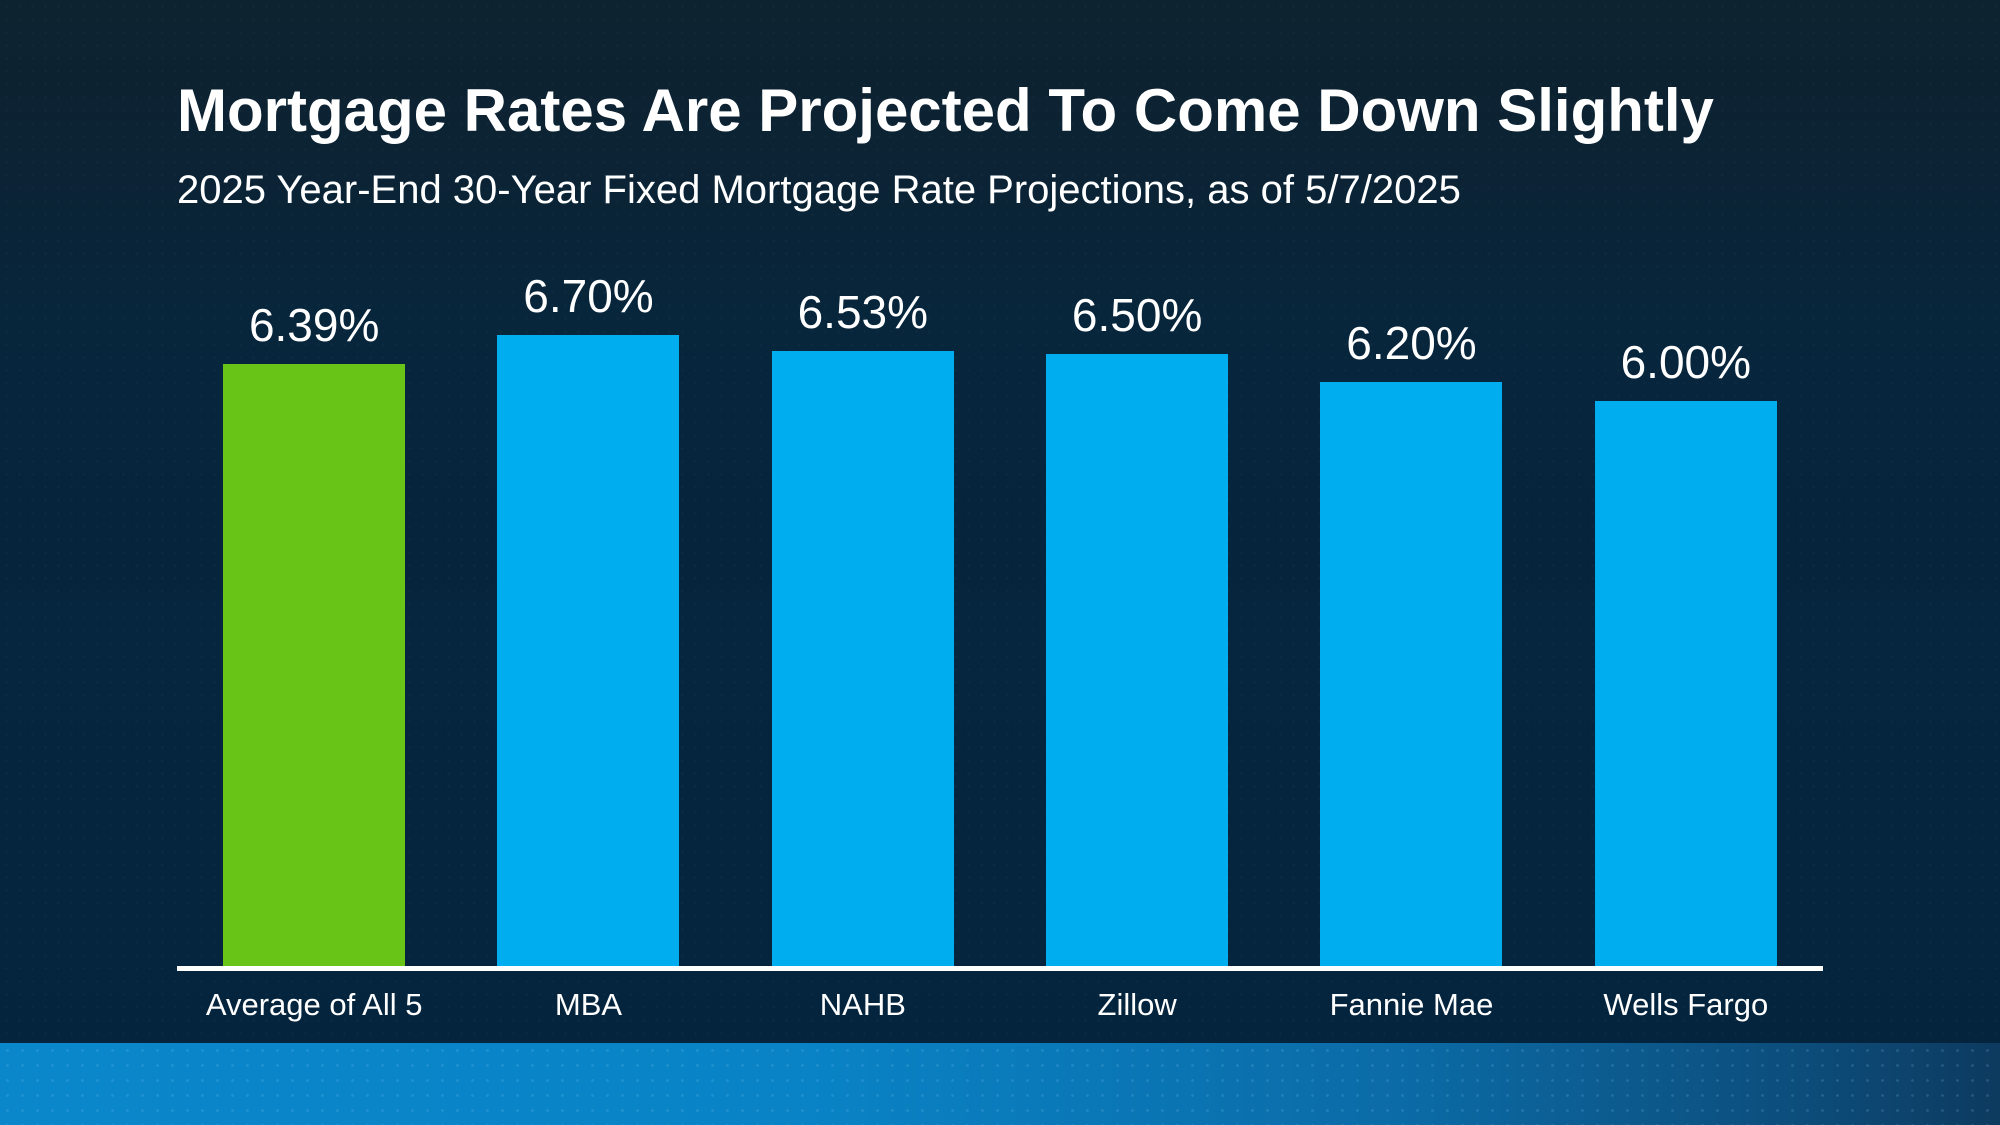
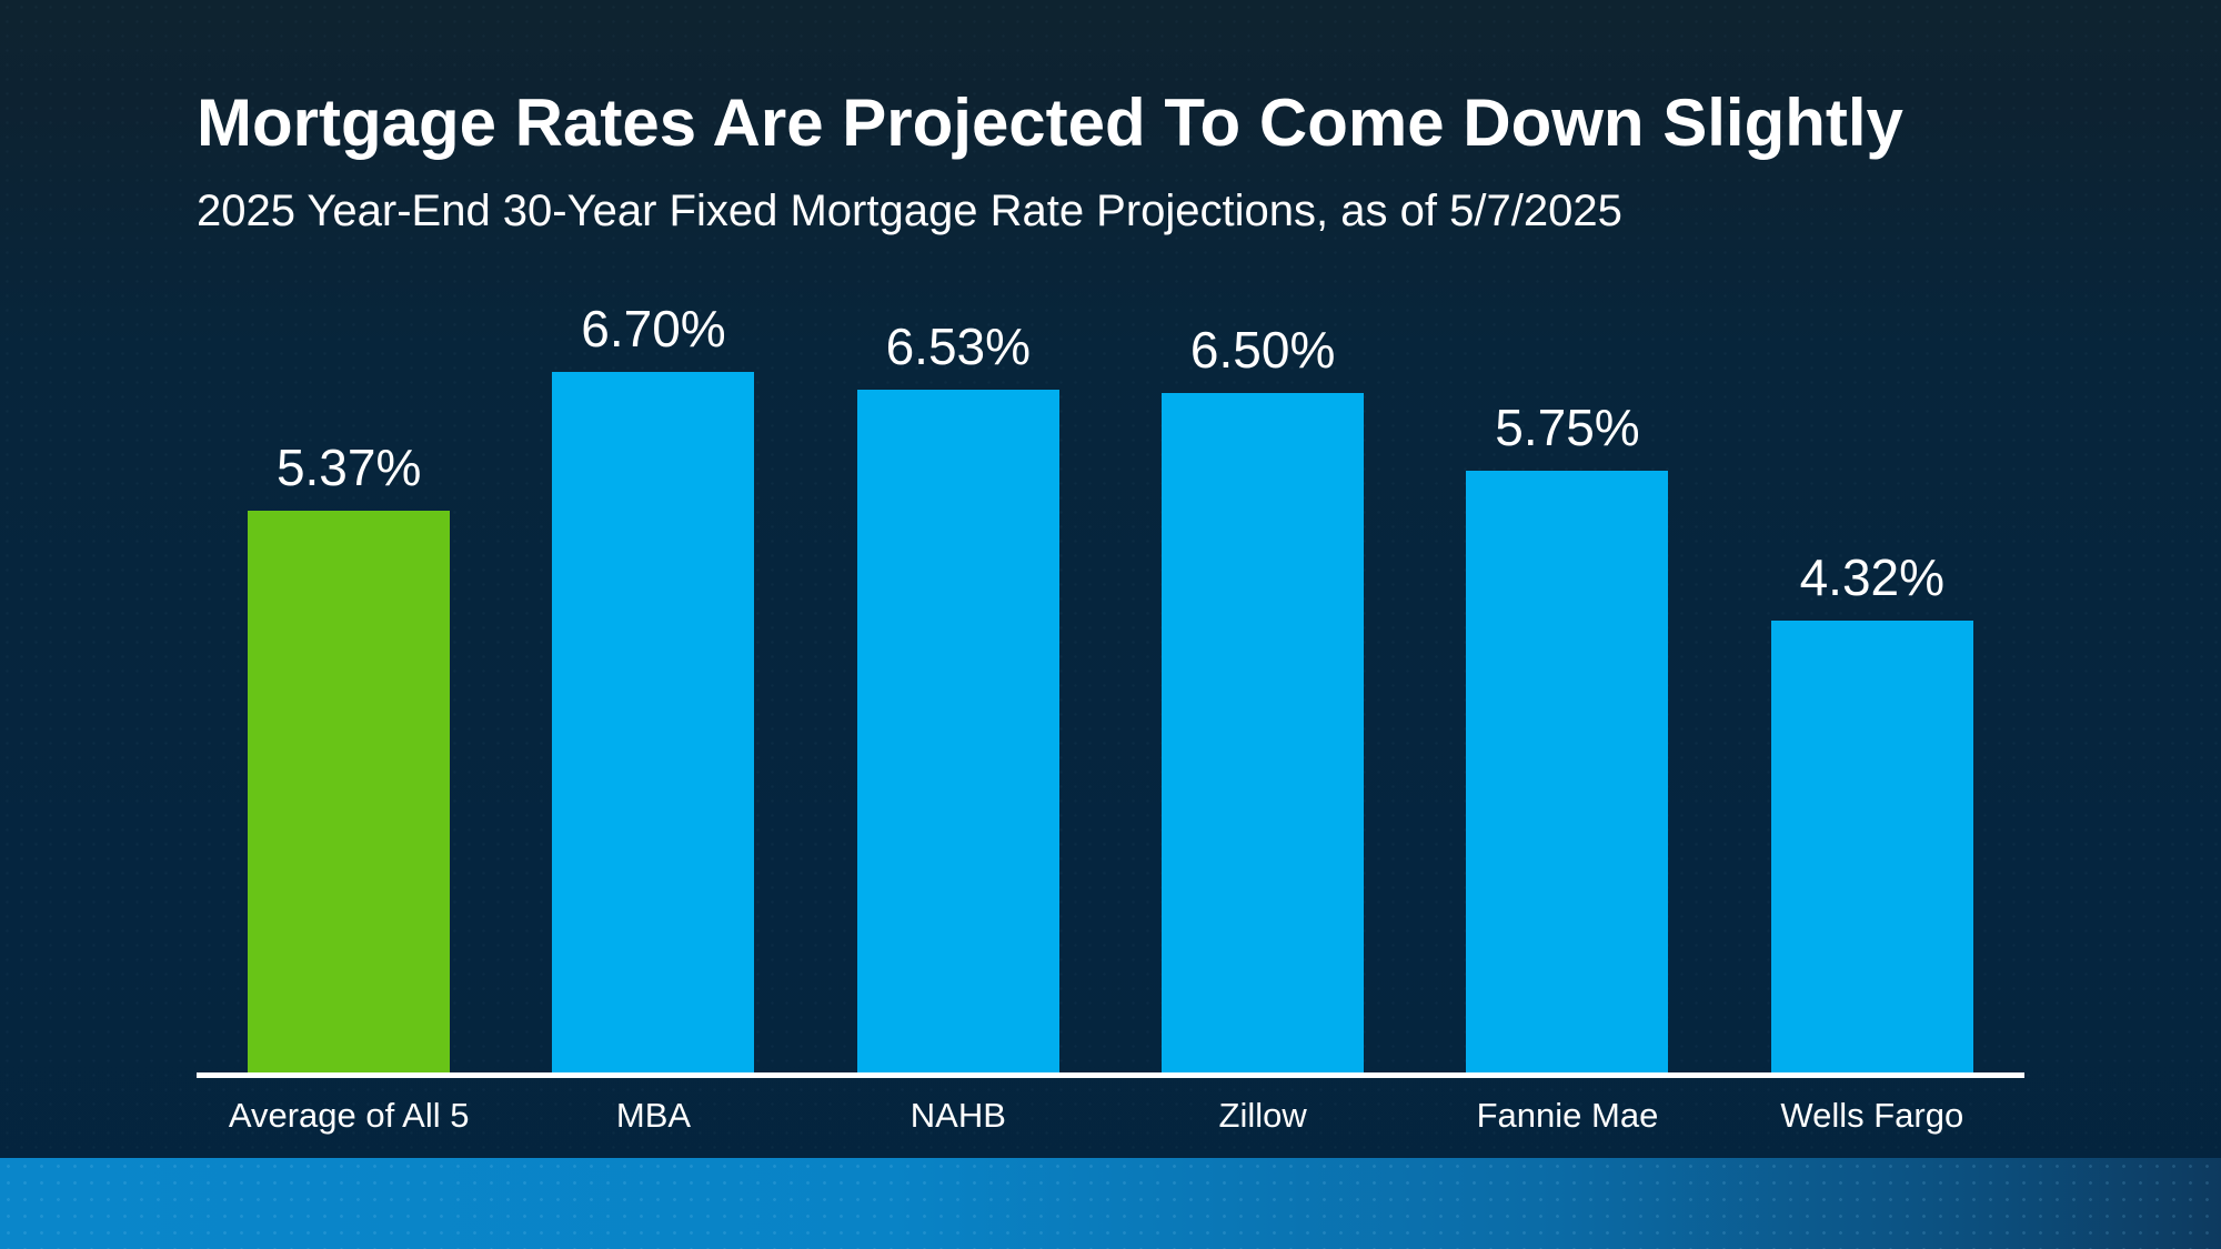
Average of All 5: 6.39% -> 5.37%
Fannie Mae: 6.20% -> 5.75%
Wells Fargo: 6.00% -> 4.32%
